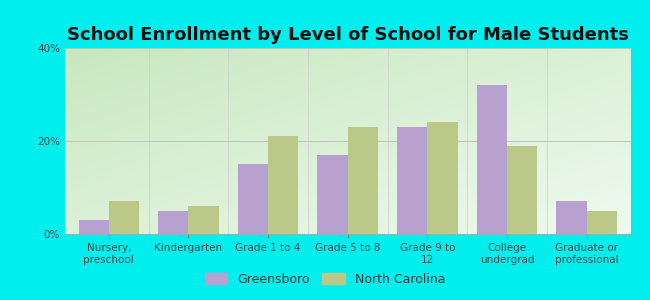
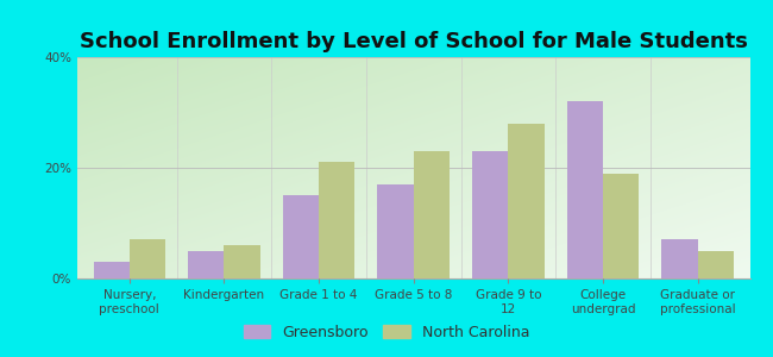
North Carolina/Grade 9 to 12: 24% -> 28%
